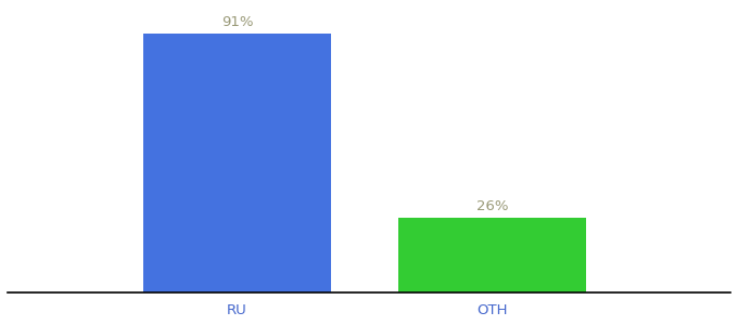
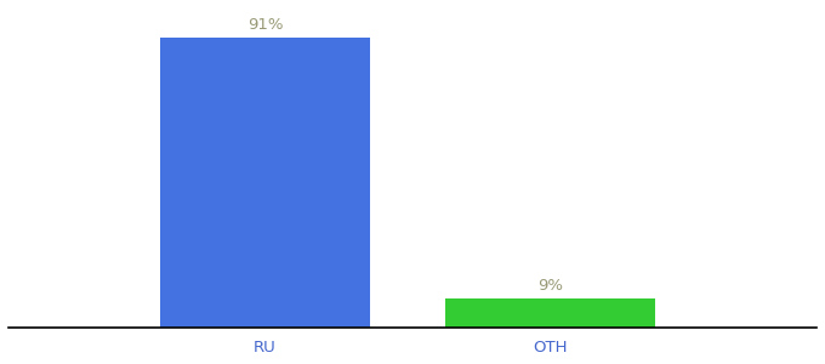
OTH: 26% -> 9%
